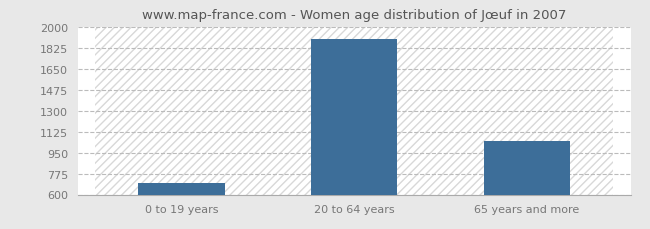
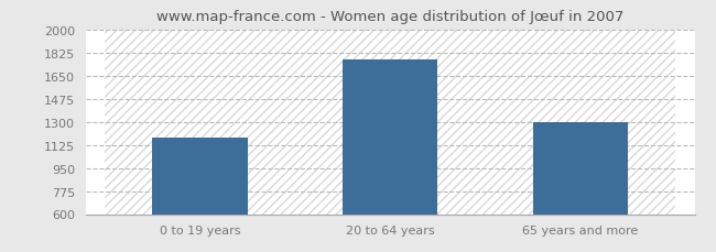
0 to 19 years: 700 -> 1180
20 to 64 years: 1900 -> 1770
65 years and more: 1050 -> 1300
